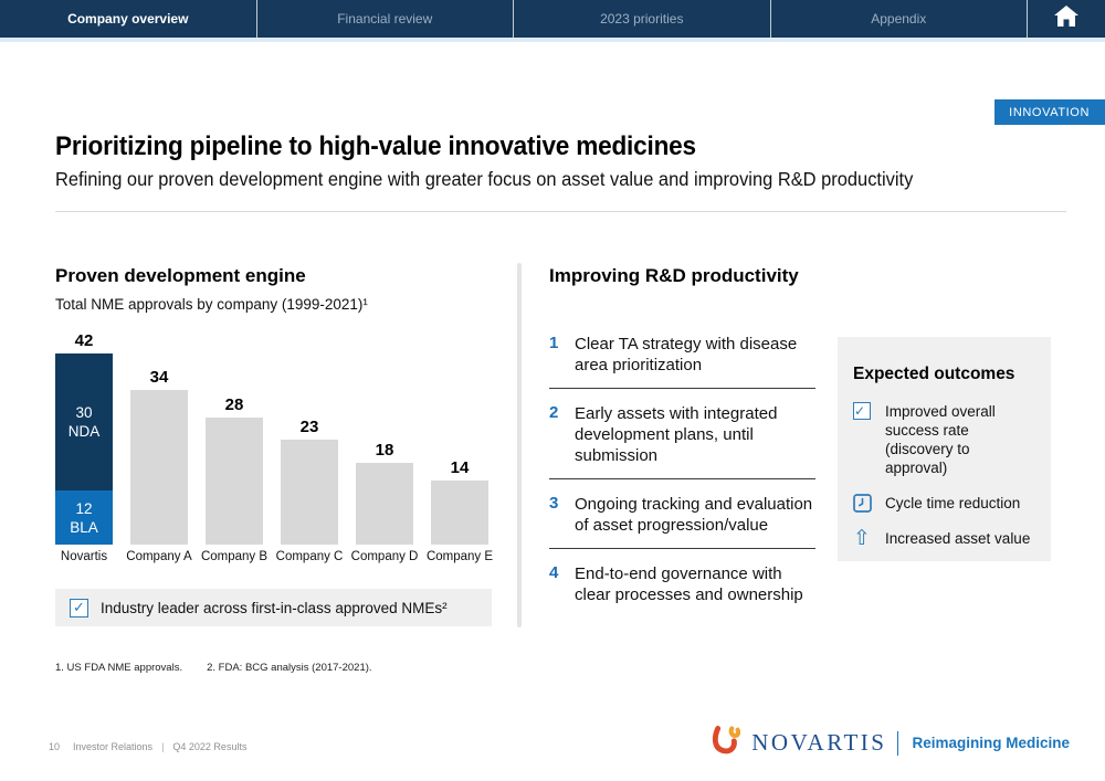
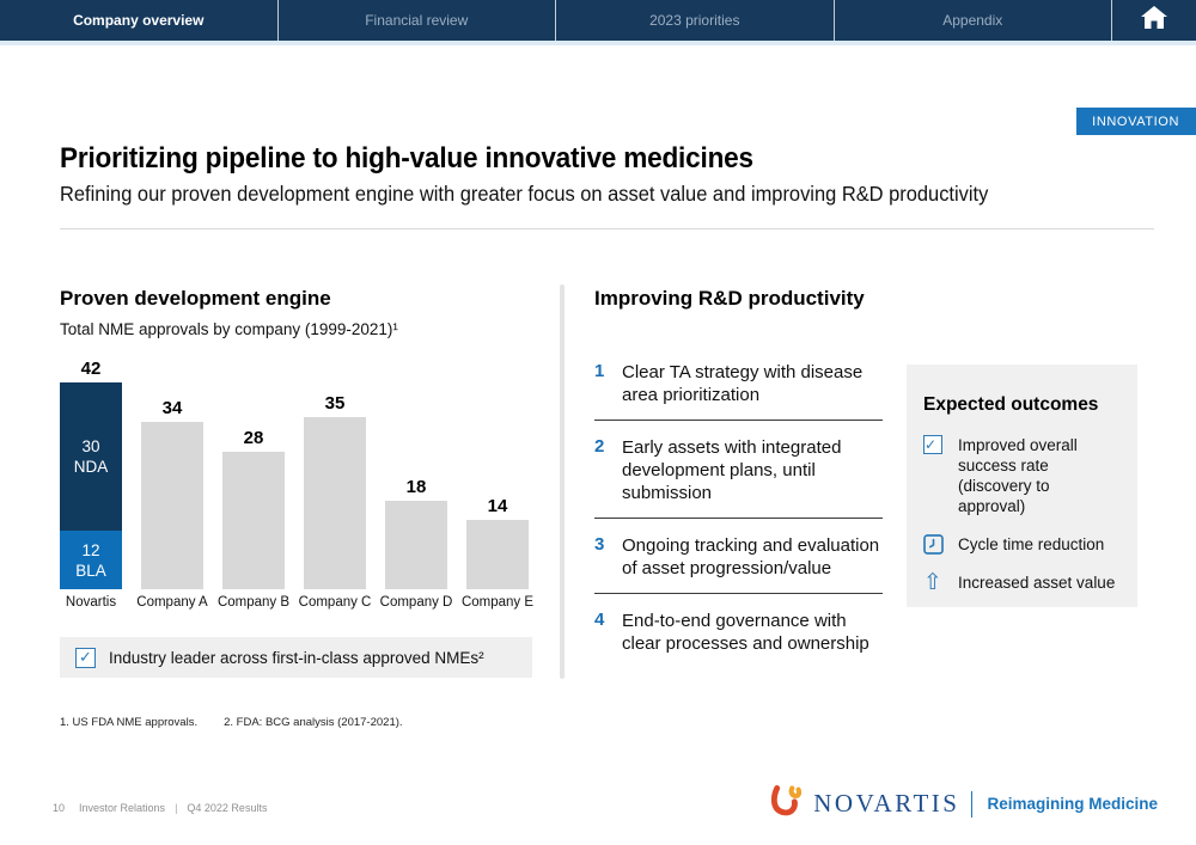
Company C: 23 -> 35
